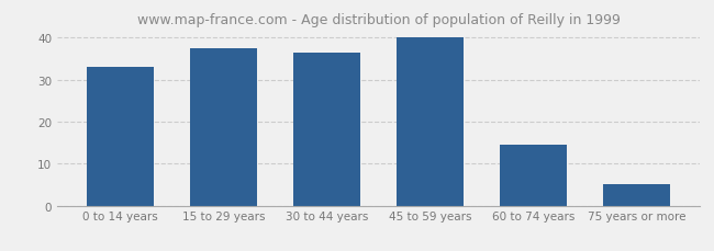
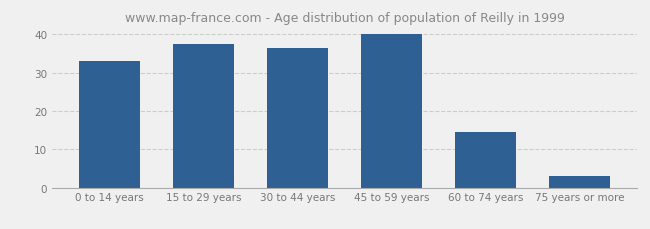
75 years or more: 5.0 -> 3.0
